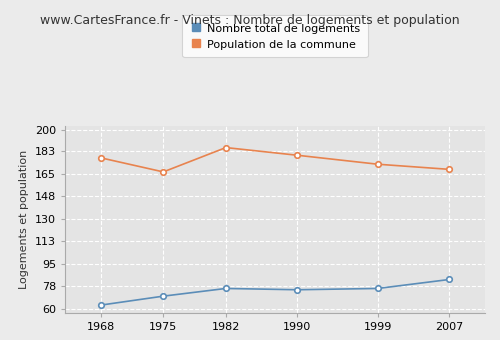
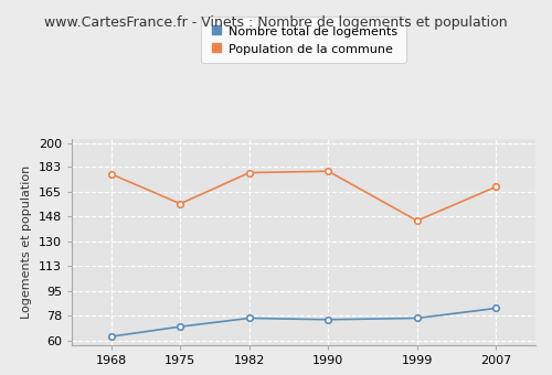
Population de la commune/1975: 167 -> 157
Population de la commune/1982: 186 -> 179
Population de la commune/1999: 173 -> 145
